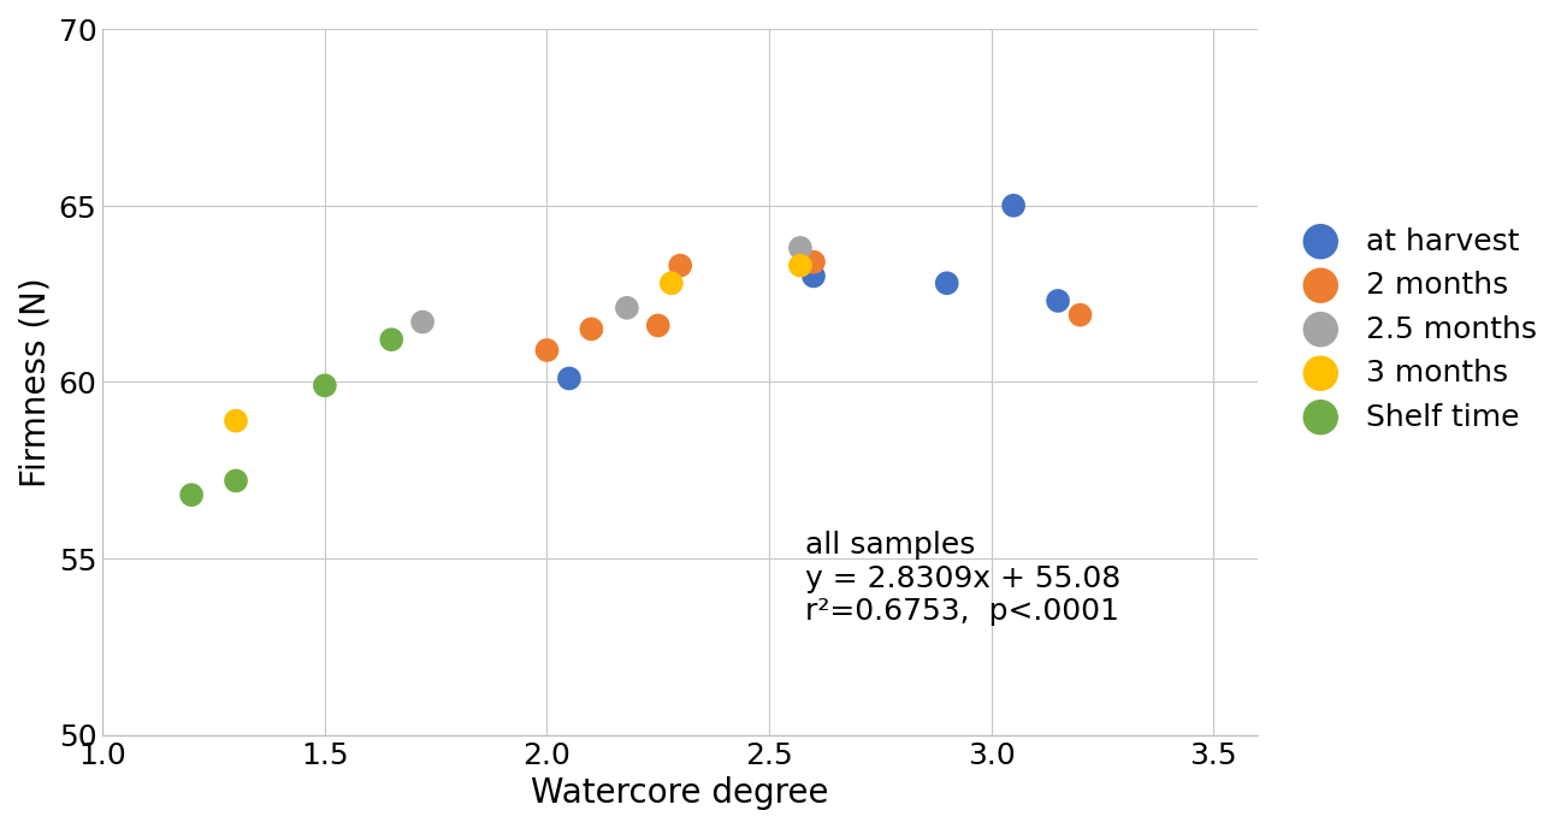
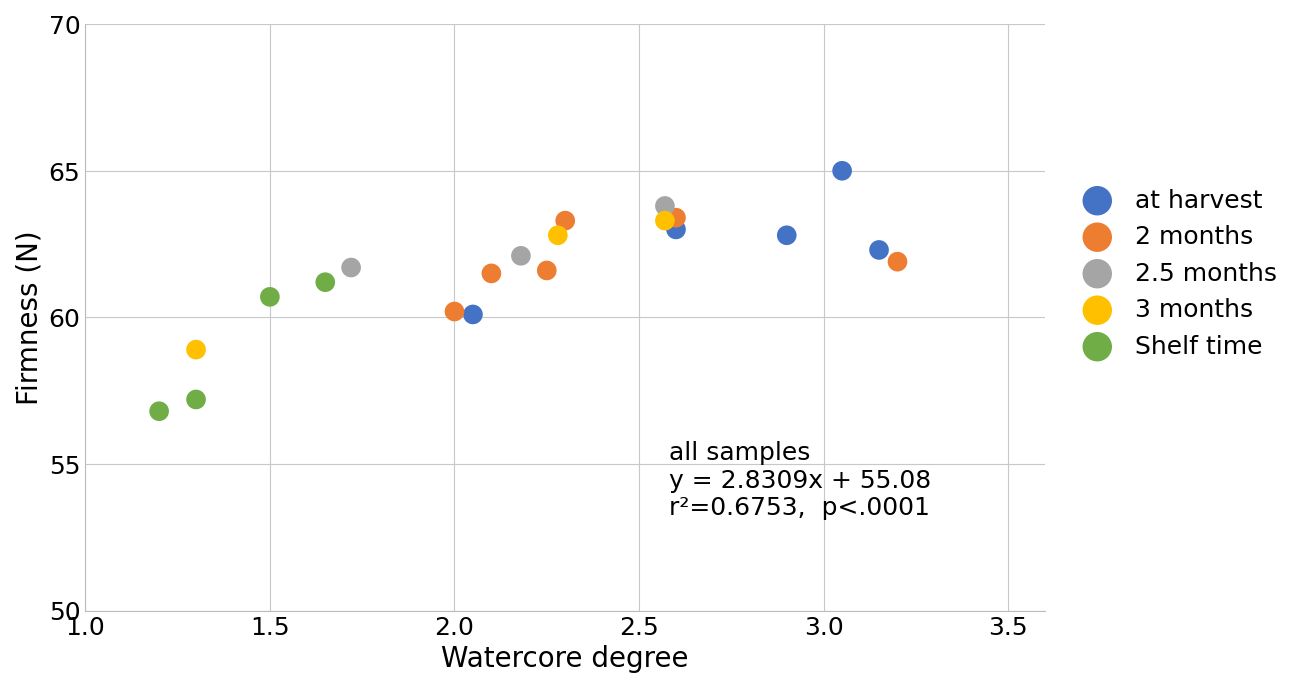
Shelf time/1.5: 59.9 -> 60.7
2 months/2.0: 60.9 -> 60.2
